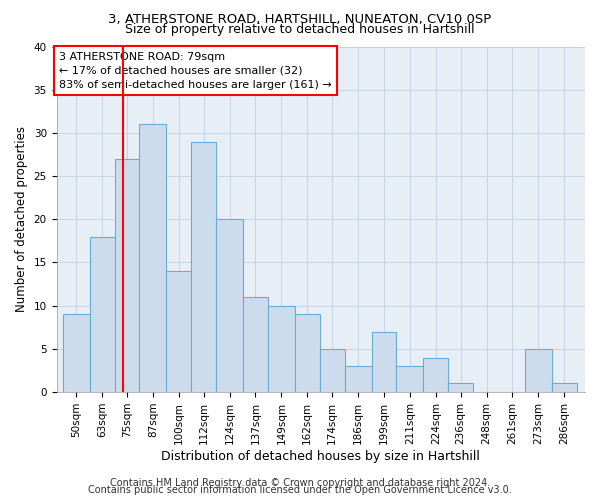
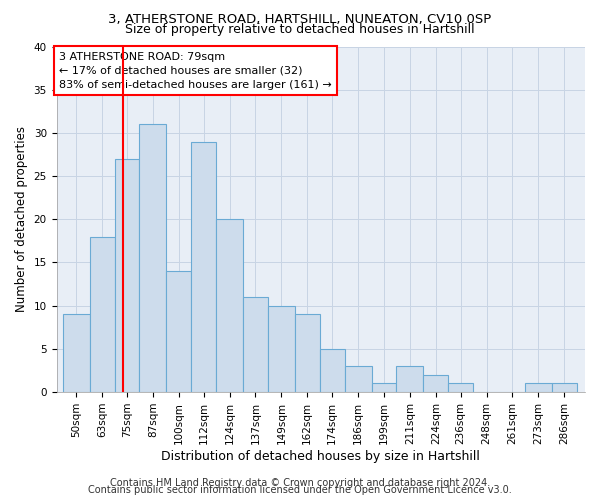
199sqm: 7 -> 1
224sqm: 4 -> 2
273sqm: 5 -> 1
